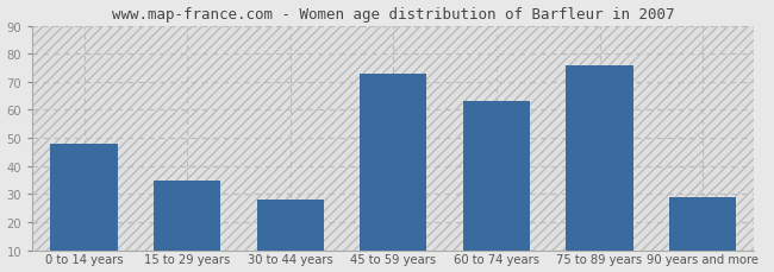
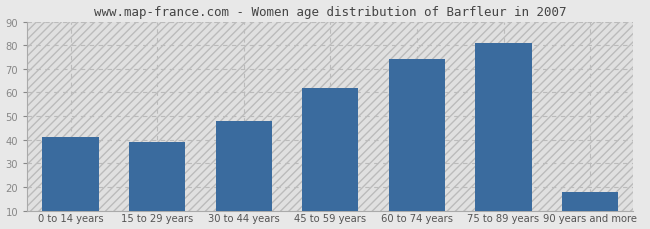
0 to 14 years: 48 -> 41
15 to 29 years: 35 -> 39
30 to 44 years: 28 -> 48
45 to 59 years: 73 -> 62
60 to 74 years: 63 -> 74
75 to 89 years: 76 -> 81
90 years and more: 29 -> 18
